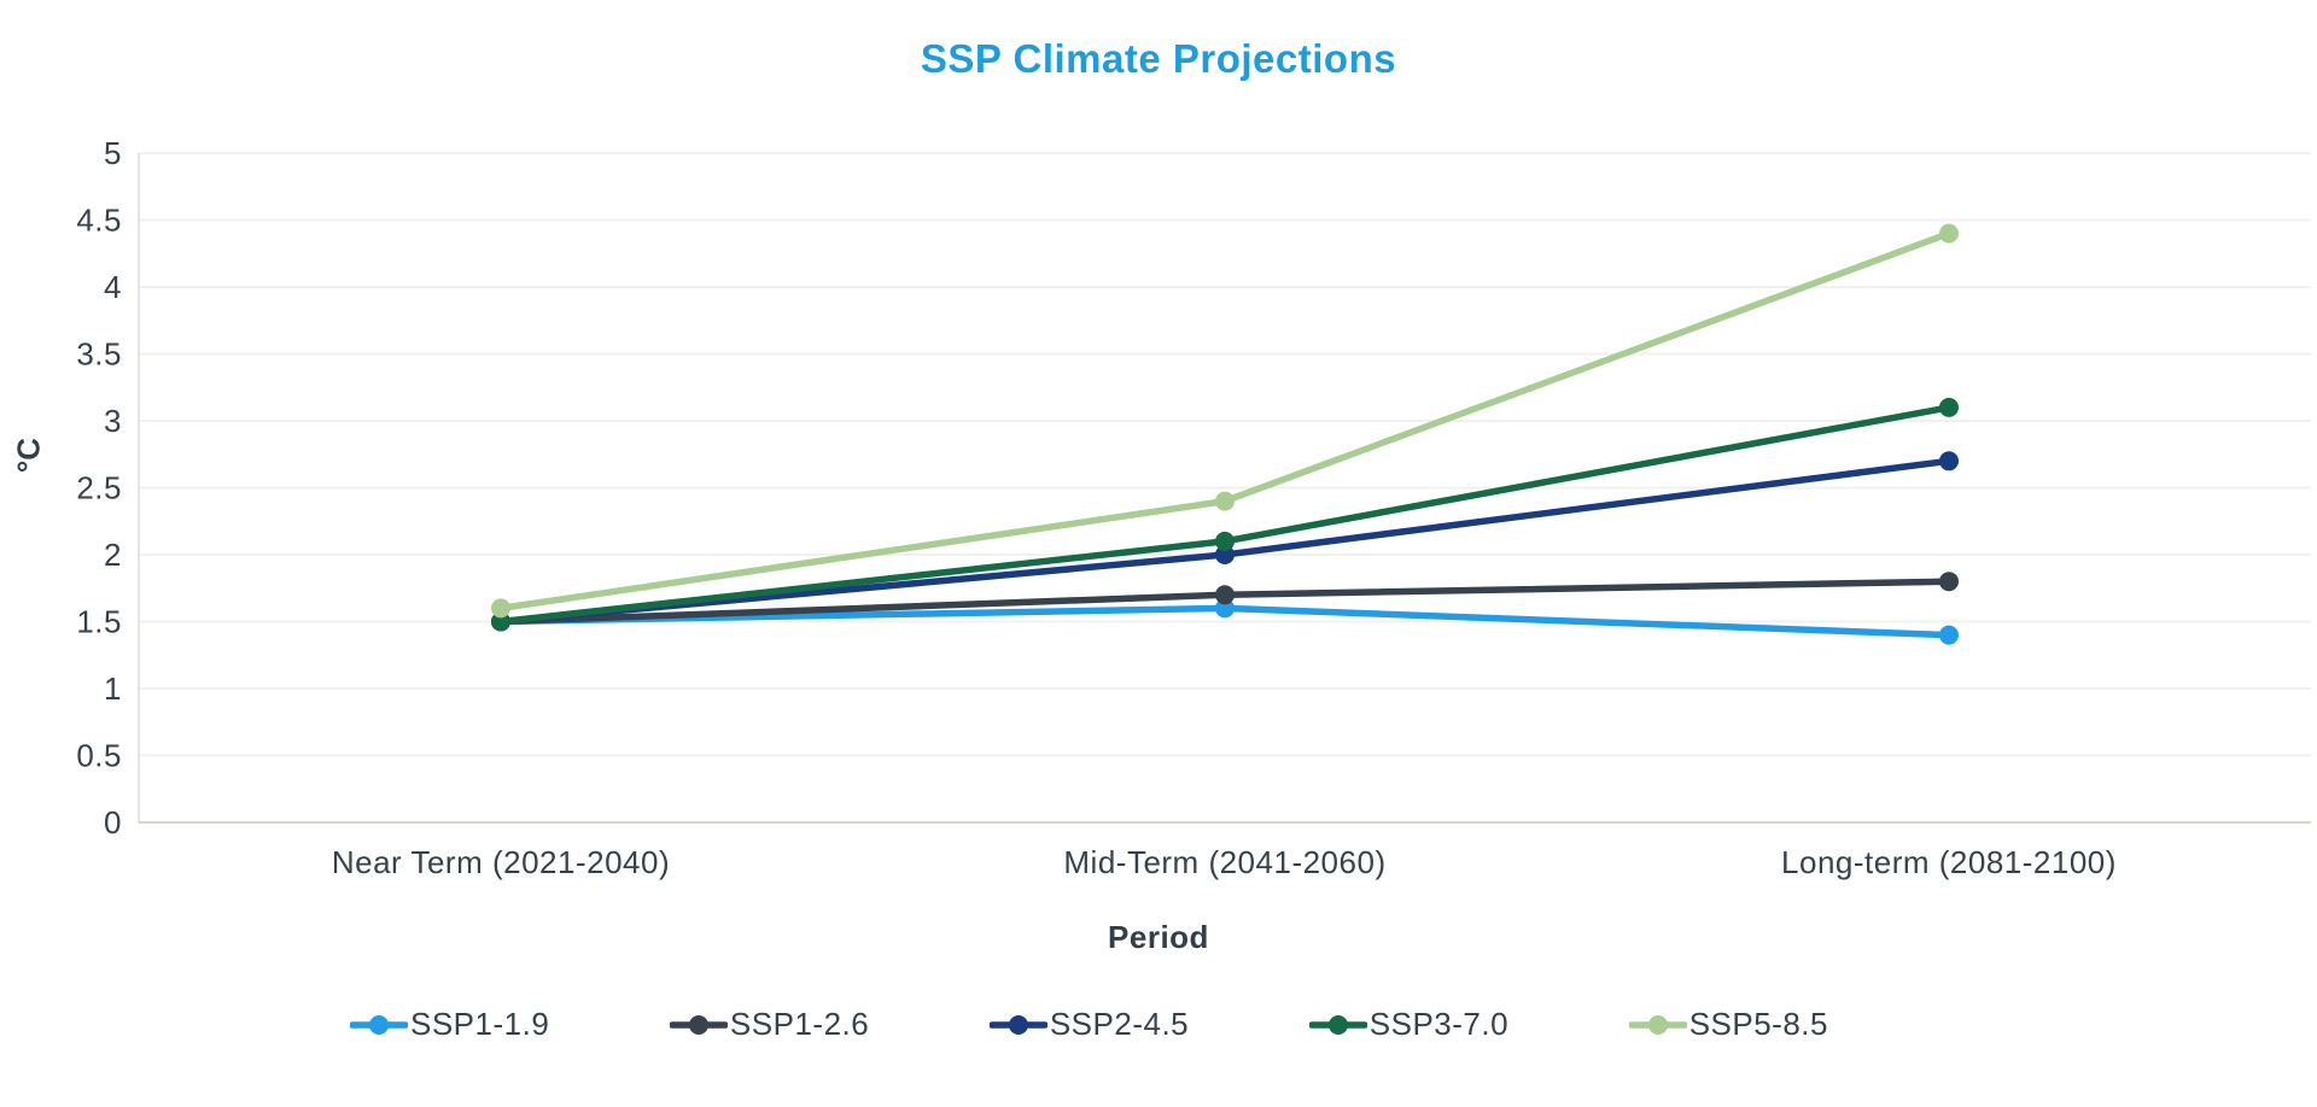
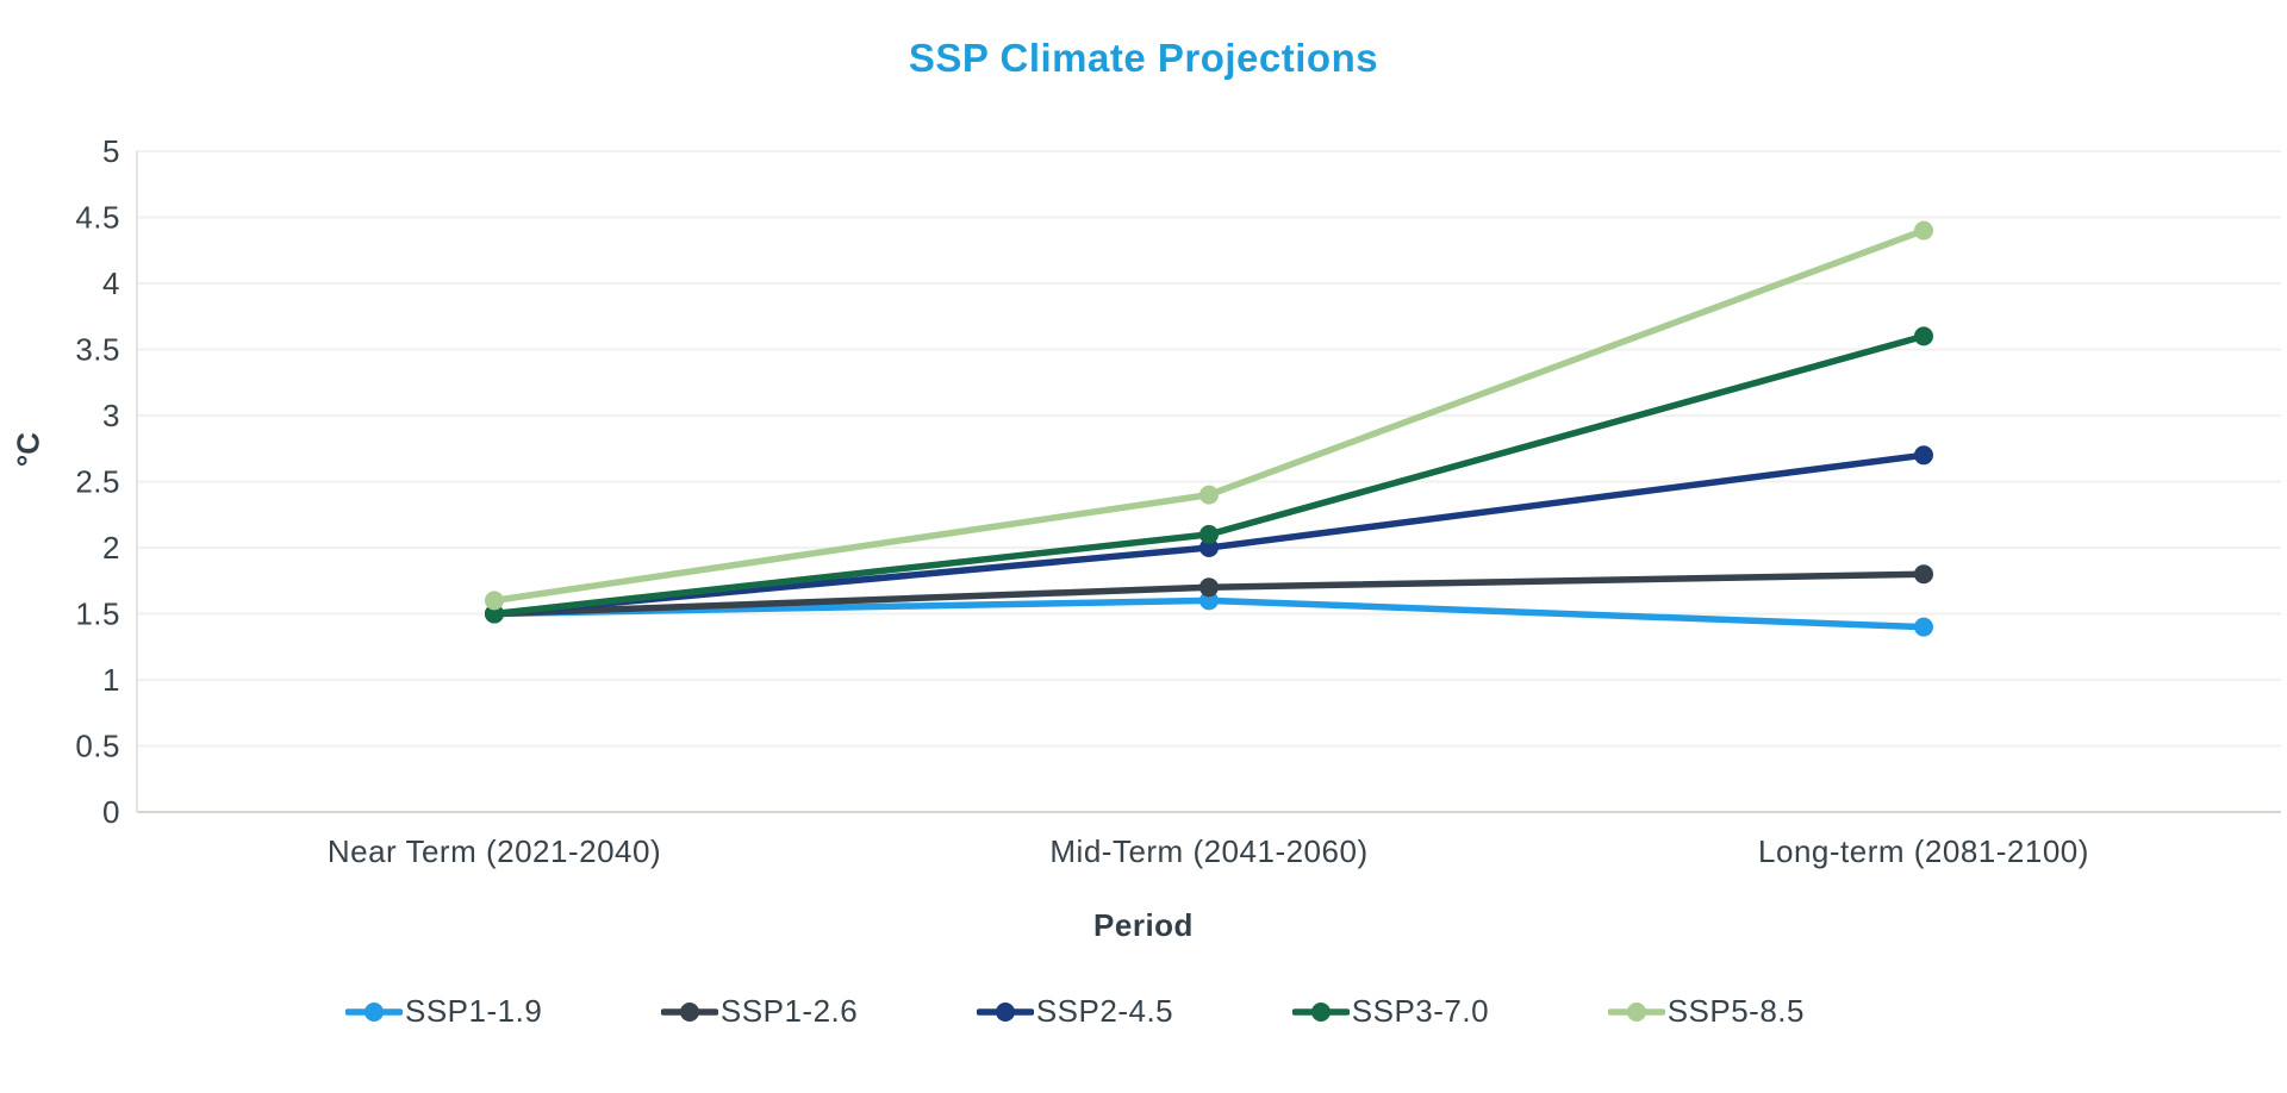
SSP3-7.0/Long-term (2081-2100): 3.1 -> 3.6
